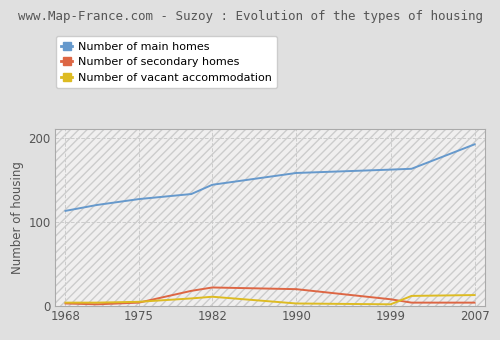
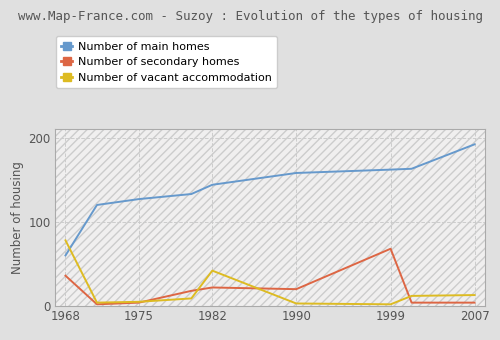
Number of main homes/1968: 113 -> 60
Number of secondary homes/1968: 3 -> 36
Number of vacant accommodation/1968: 4 -> 78
Number of vacant accommodation/1982: 11 -> 42
Number of secondary homes/1999: 8 -> 68
